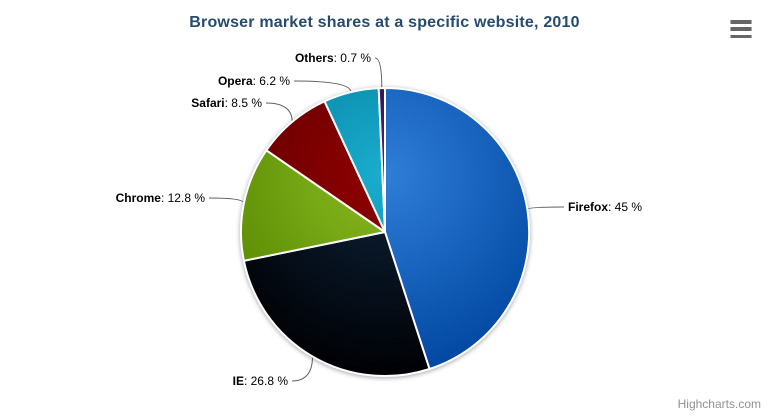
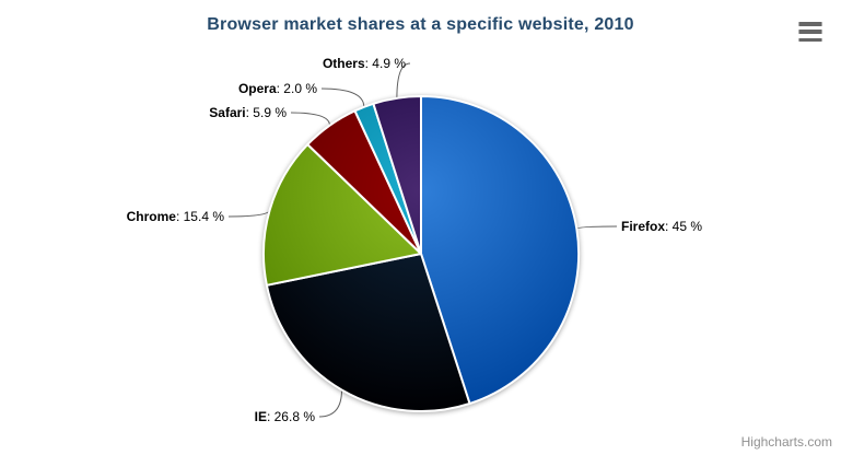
Chrome: 12.8 -> 15.4
Safari: 8.5 -> 5.9
Opera: 6.2 -> 2.0
Others: 0.7 -> 4.9
